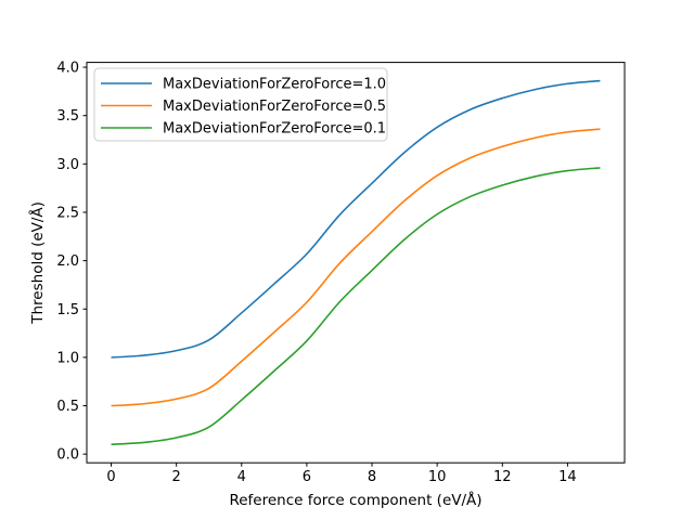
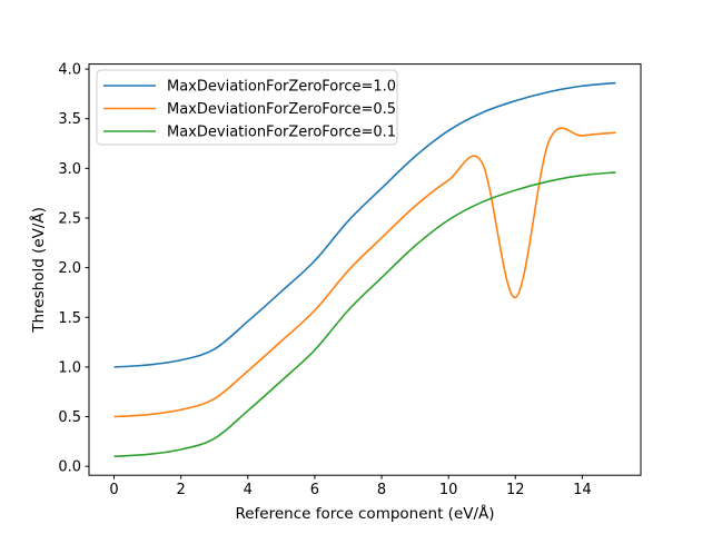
MaxDeviationForZeroForce=0.5/12: 3.2 -> 1.7
